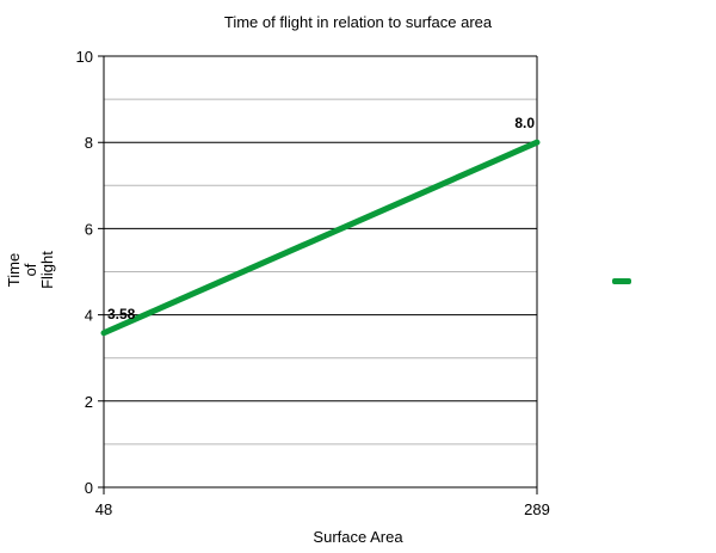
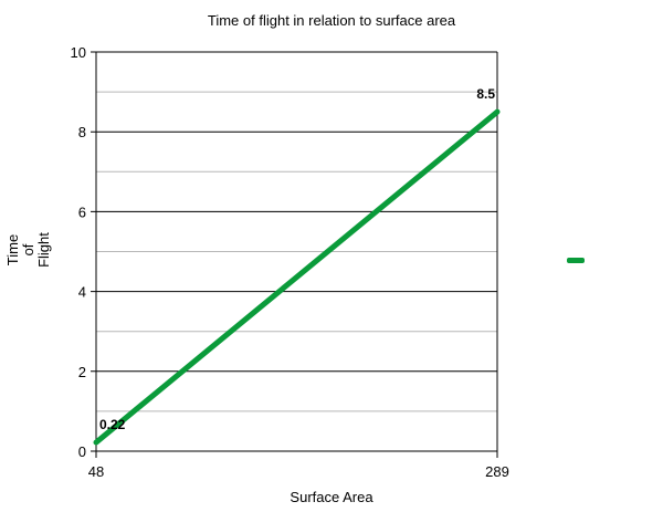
48: 3.58 -> 0.22
289: 8.0 -> 8.5
